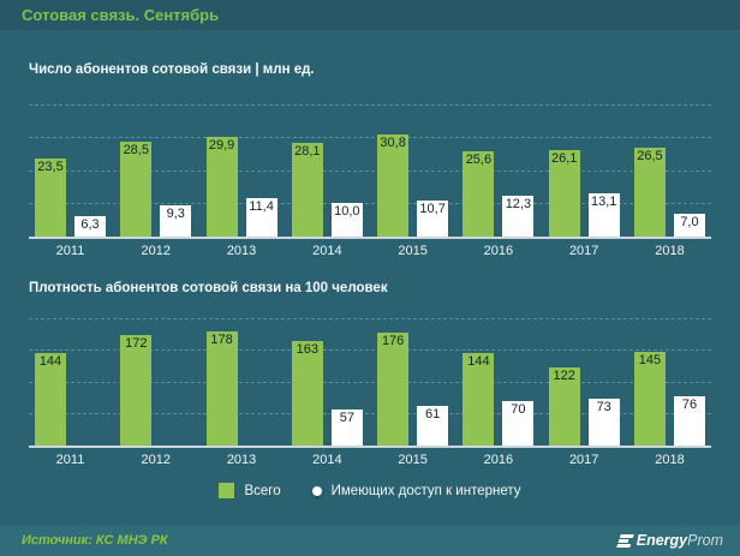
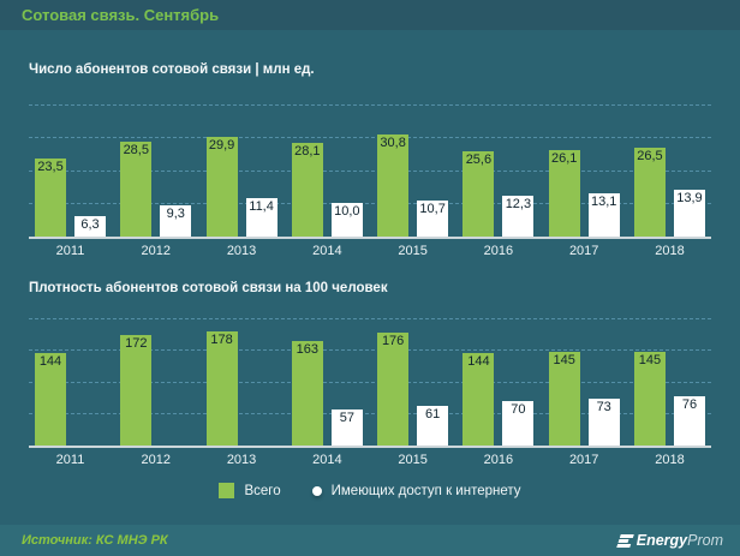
Число абонентов сотовой связи | млн ед./Имеющих доступ к интернету/2018: 7,0 -> 13,9
Плотность абонентов сотовой связи на 100 человек/Всего/2017: 122 -> 145
